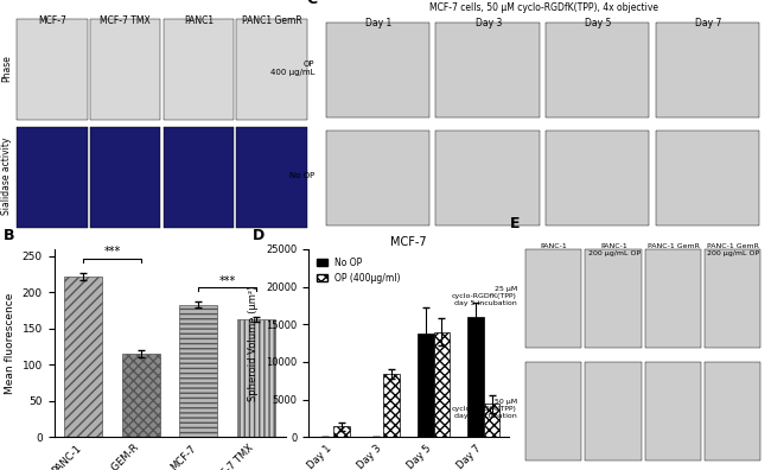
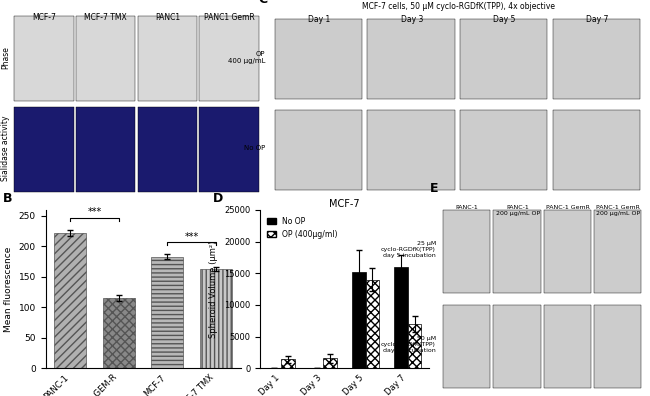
MCF-7/OP (400µg/ml)/Day 3: 8400 -> 1600
MCF-7/No OP/Day 5: 13800 -> 15200
MCF-7/OP (400µg/ml)/Day 7: 4400 -> 7000
